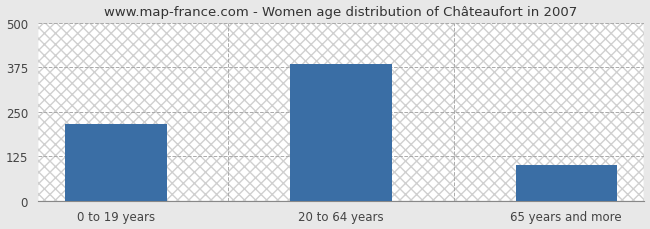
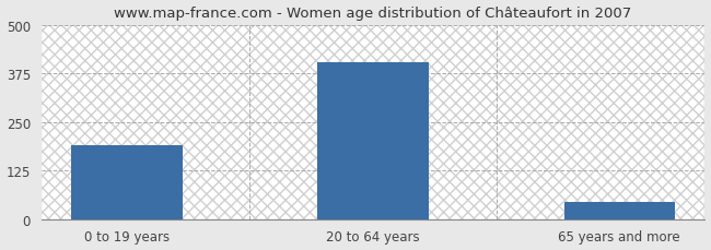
0 to 19 years: 215 -> 190
20 to 64 years: 385 -> 405
65 years and more: 100 -> 45
